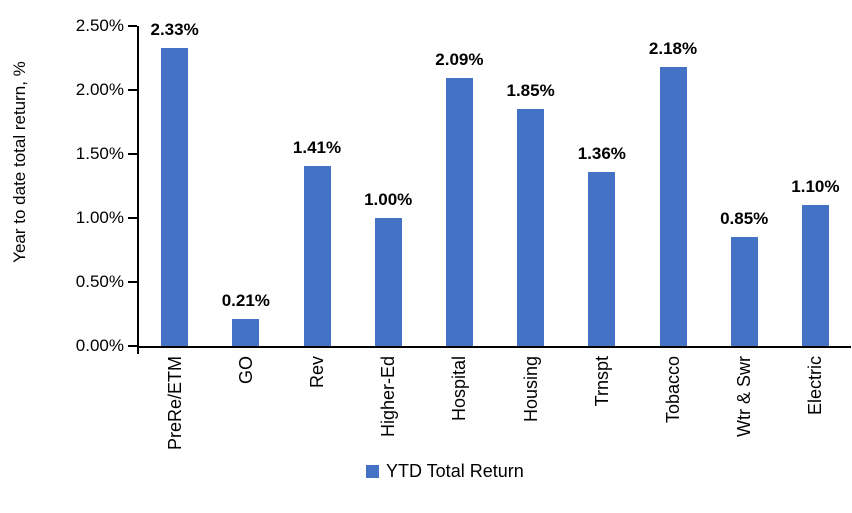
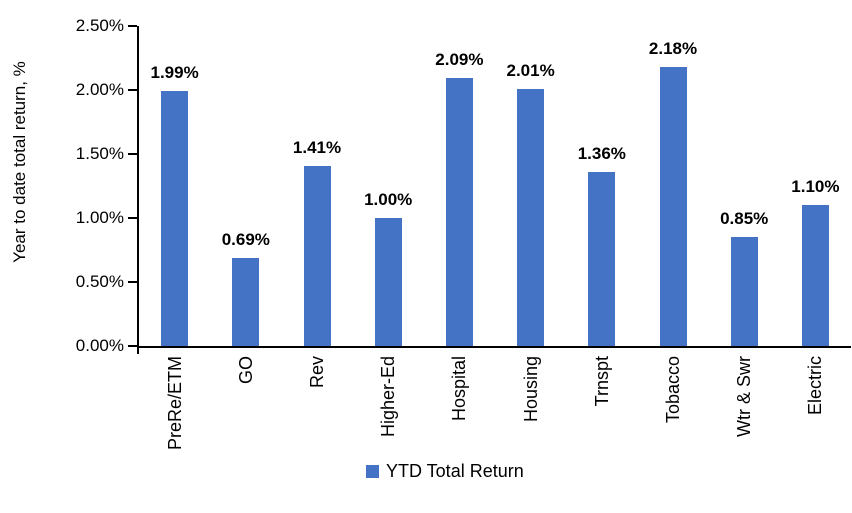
PreRe/ETM: 2.33% -> 1.99%
GO: 0.21% -> 0.69%
Housing: 1.85% -> 2.01%
